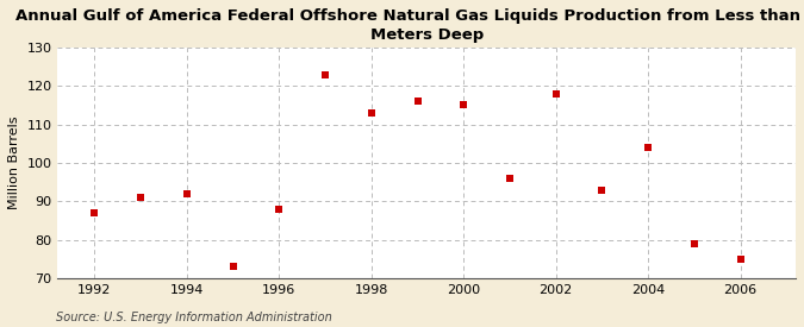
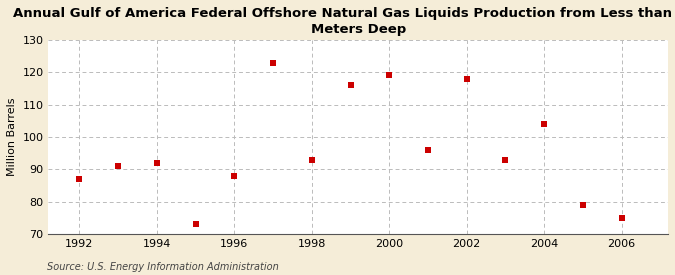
1998: 113 -> 93
2000: 115 -> 119
